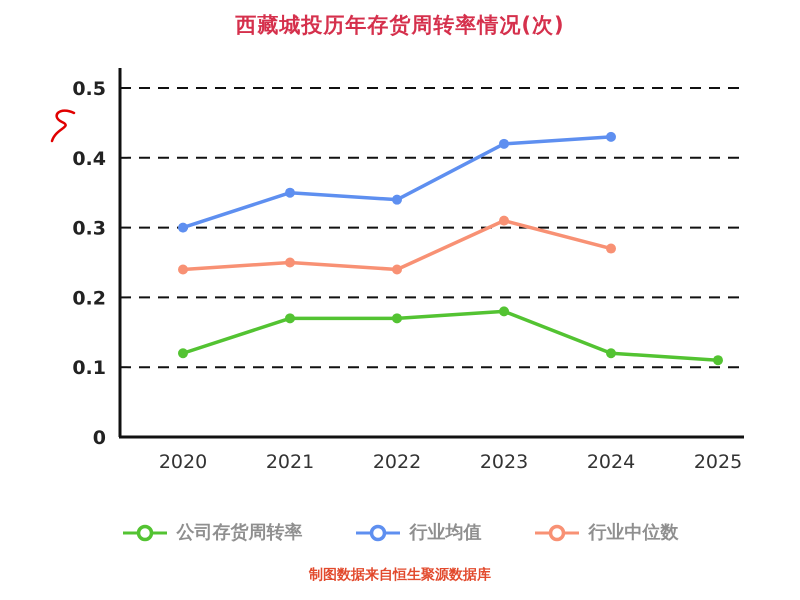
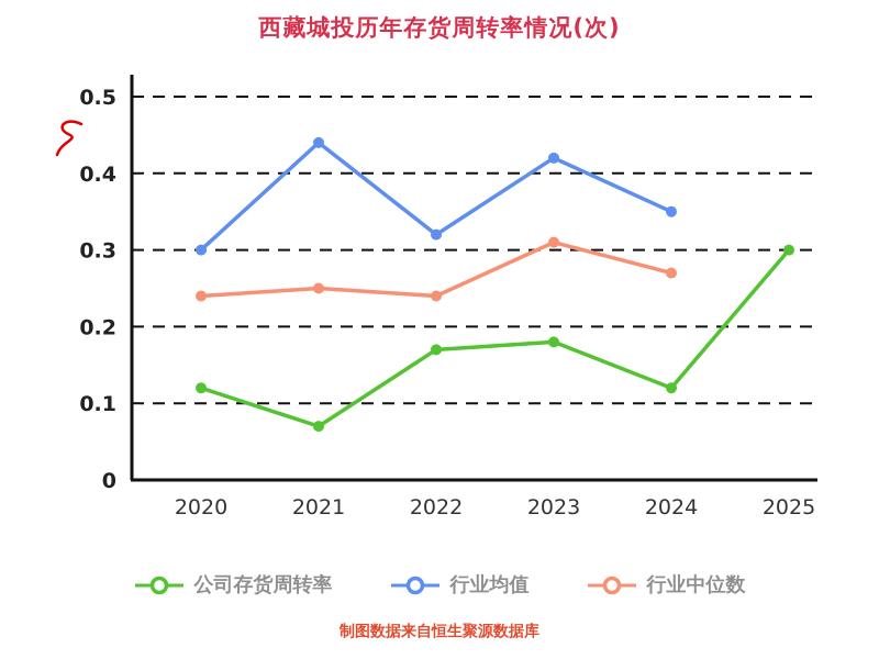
公司存货周转率/2021: 0.17 -> 0.07
行业均值/2021: 0.35 -> 0.44
行业均值/2022: 0.34 -> 0.32
行业均值/2024: 0.43 -> 0.35
公司存货周转率/2025: 0.11 -> 0.30
